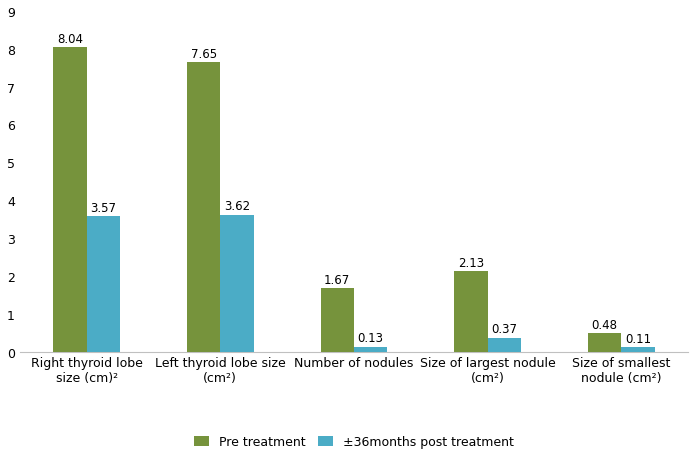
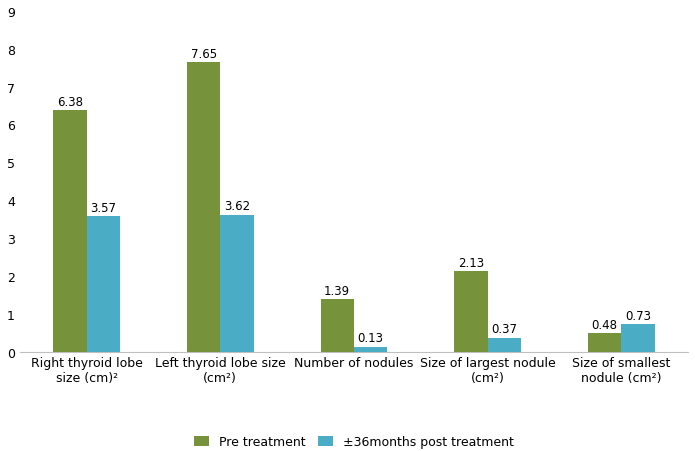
Pre treatment/Right thyroid lobe size (cm)²: 8.04 -> 6.38
Pre treatment/Number of nodules: 1.67 -> 1.39
±36months post treatment/Size of smallest nodule (cm²): 0.11 -> 0.73
